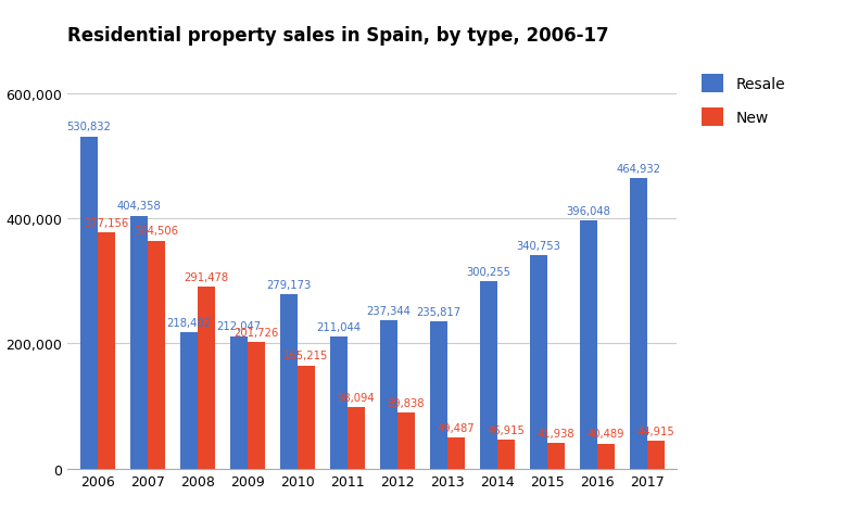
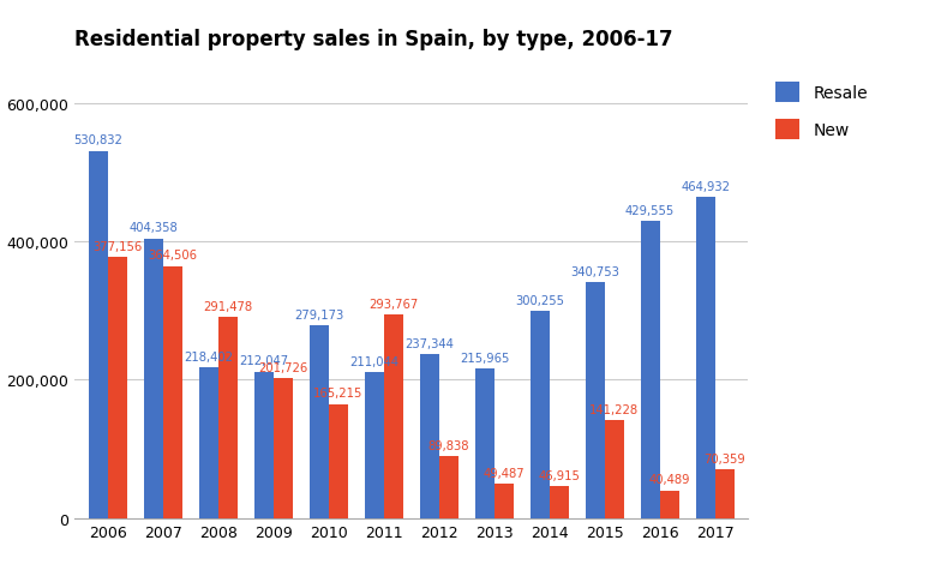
New/2011: 98,094 -> 293,767
Resale/2013: 235,817 -> 215,965
New/2015: 41,938 -> 141,228
Resale/2016: 396,048 -> 429,555
New/2017: 44,915 -> 70,359
